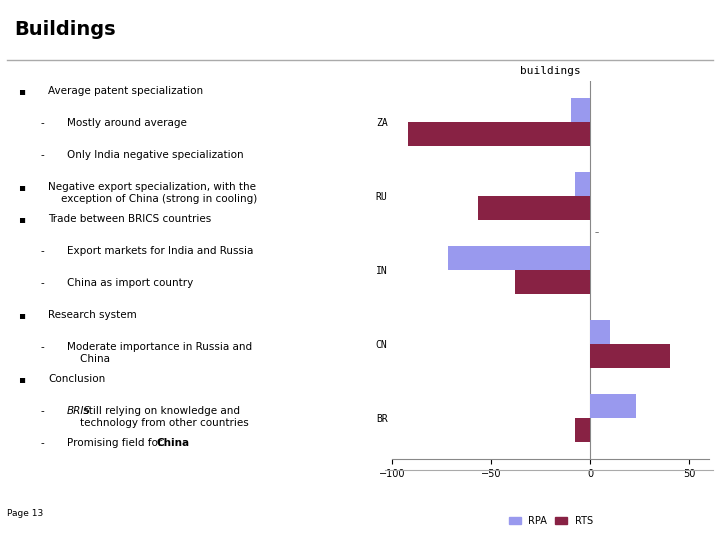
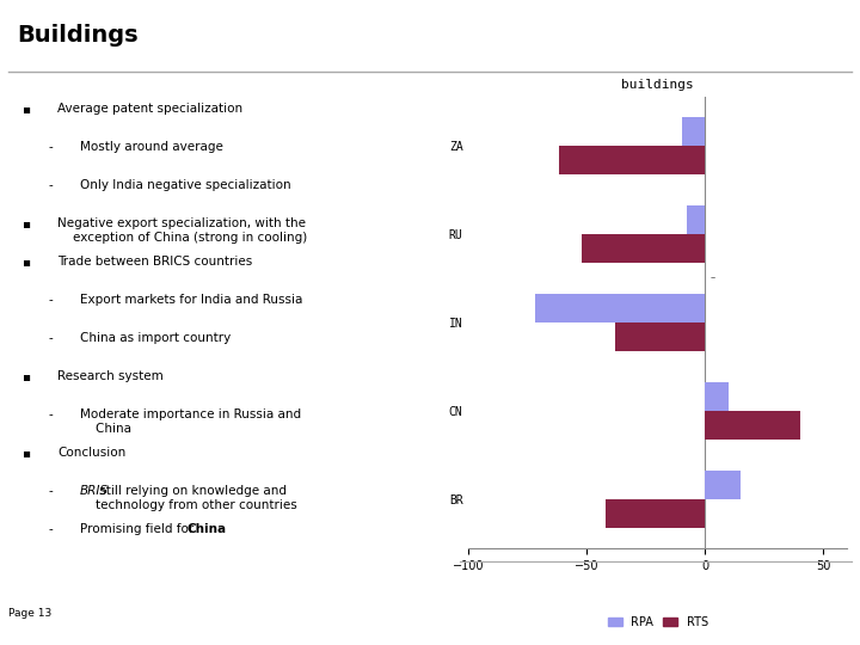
RTS/ZA: -92 -> -62
RTS/RU: -57 -> -52
RPA/BR: 23 -> 15
RTS/BR: -8 -> -42
